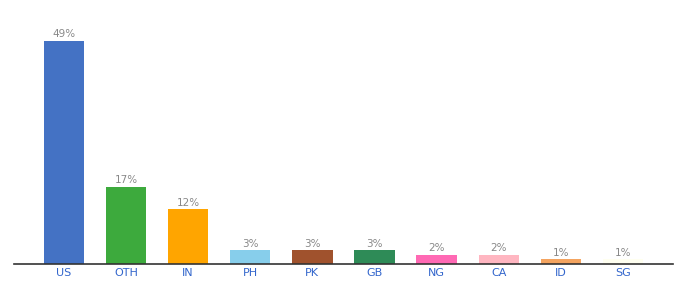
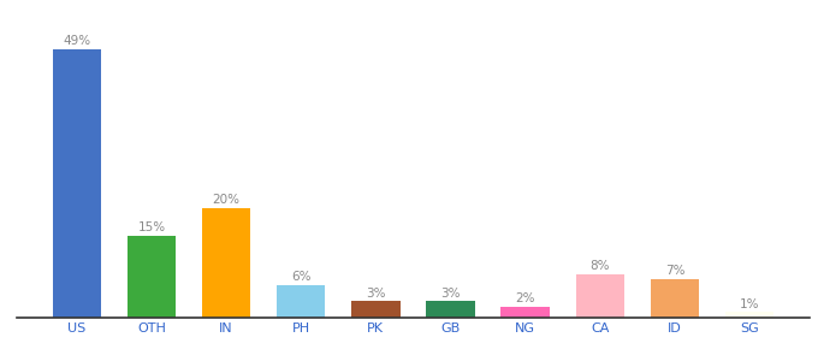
OTH: 17% -> 15%
IN: 12% -> 20%
PH: 3% -> 6%
CA: 2% -> 8%
ID: 1% -> 7%
